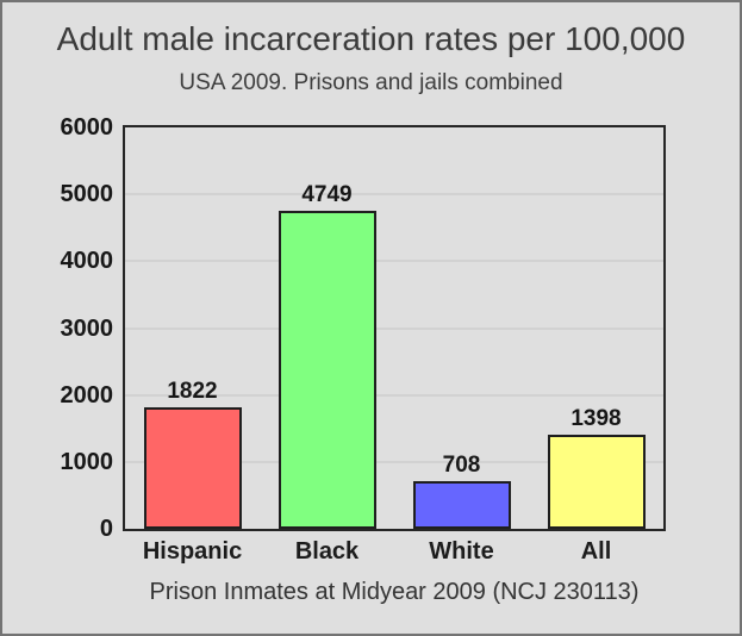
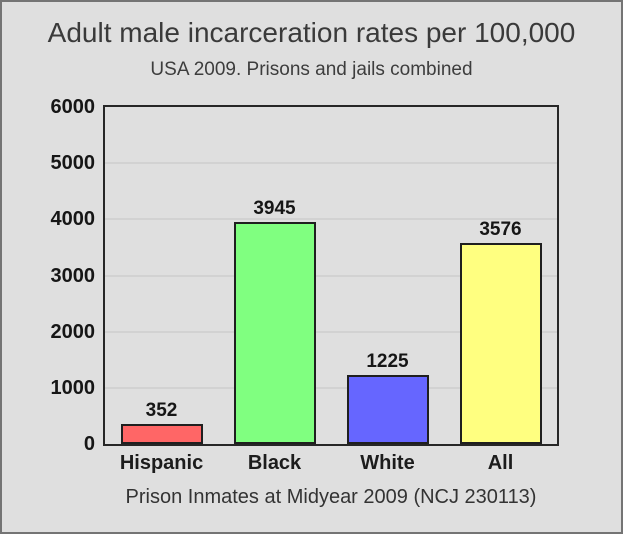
Hispanic: 1822 -> 352
Black: 4749 -> 3945
White: 708 -> 1225
All: 1398 -> 3576
